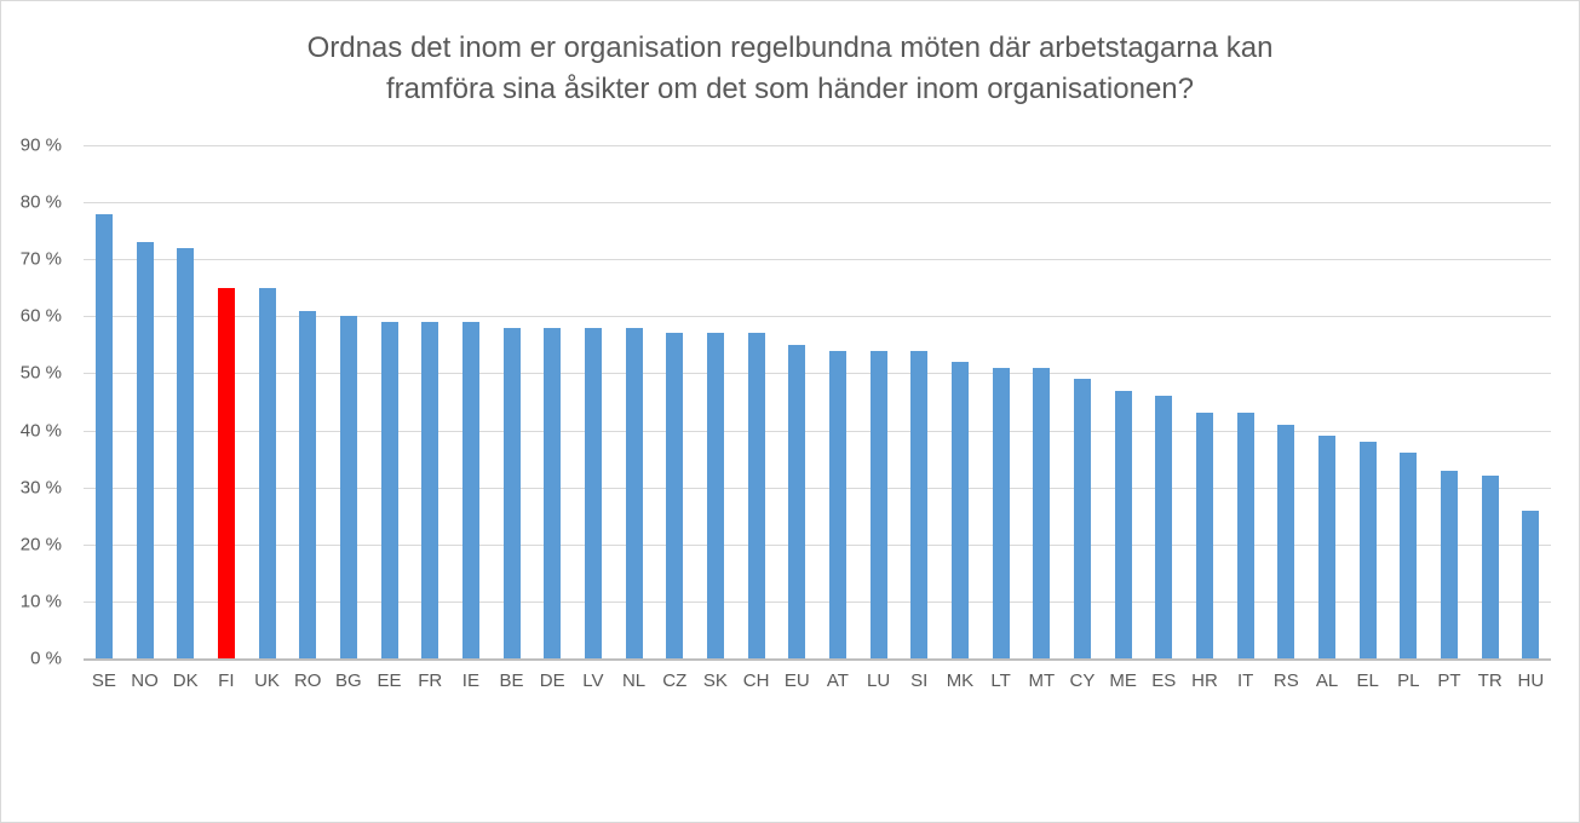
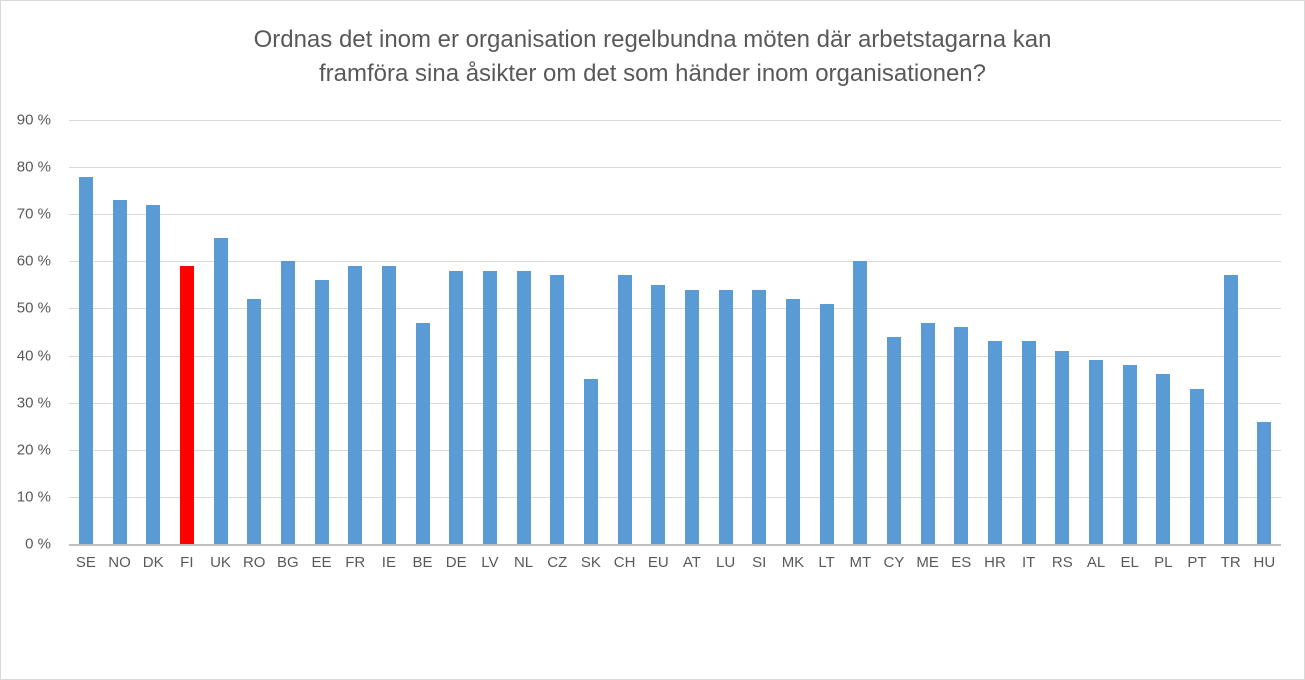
FI: 65% -> 59%
RO: 61% -> 52%
EE: 59% -> 56%
BE: 58% -> 47%
SK: 57% -> 35%
MT: 51% -> 60%
CY: 49% -> 44%
TR: 32% -> 57%
